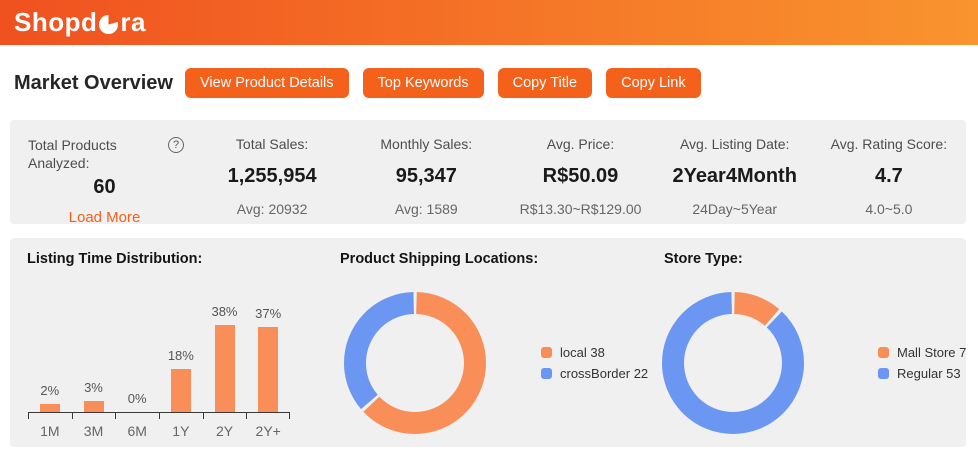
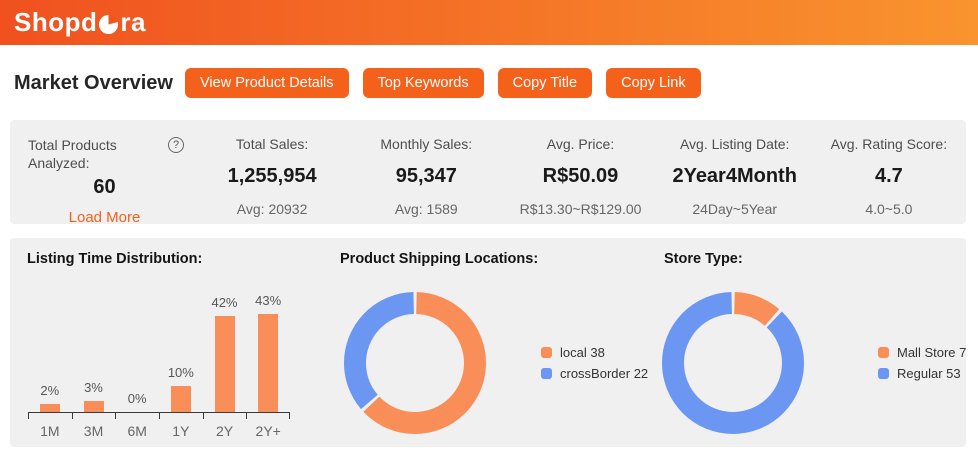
Listing Time Distribution:/1Y: 18% -> 10%
Listing Time Distribution:/2Y: 38% -> 42%
Listing Time Distribution:/2Y+: 37% -> 43%
